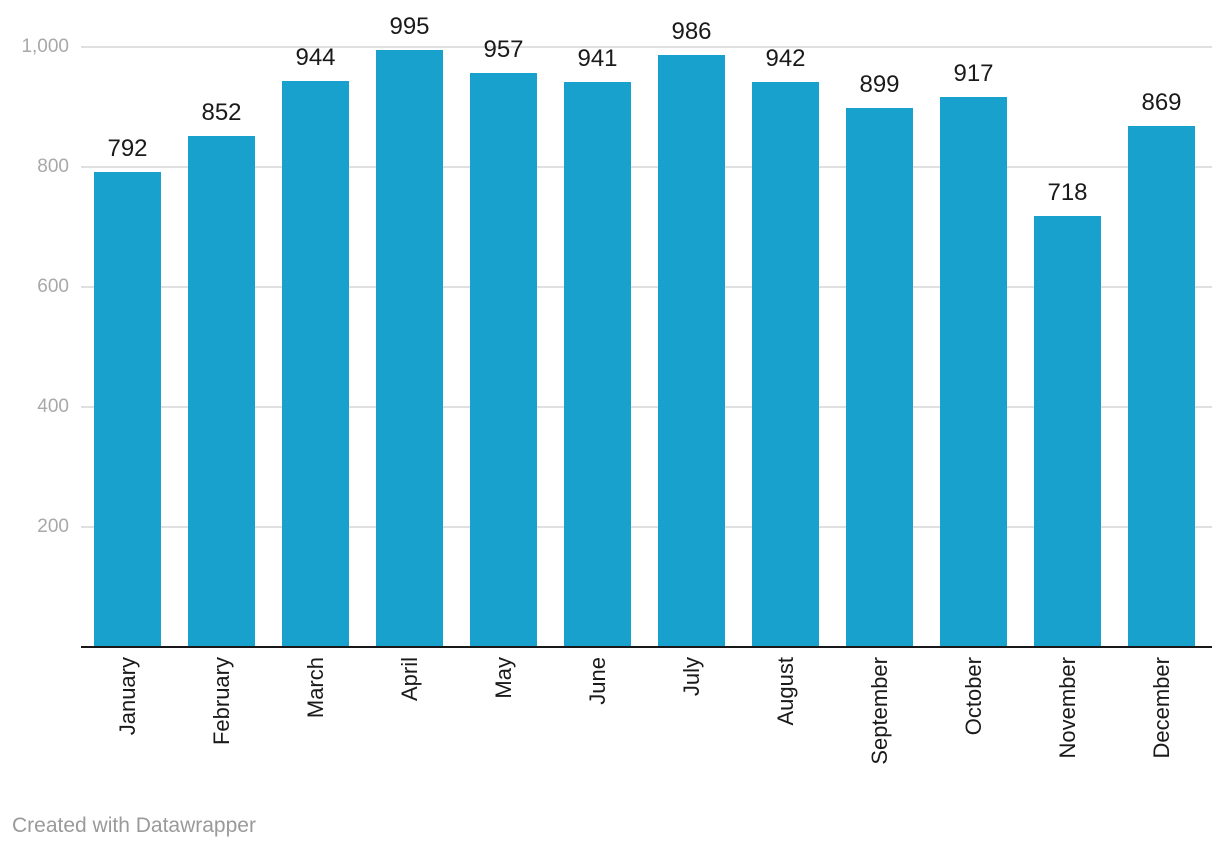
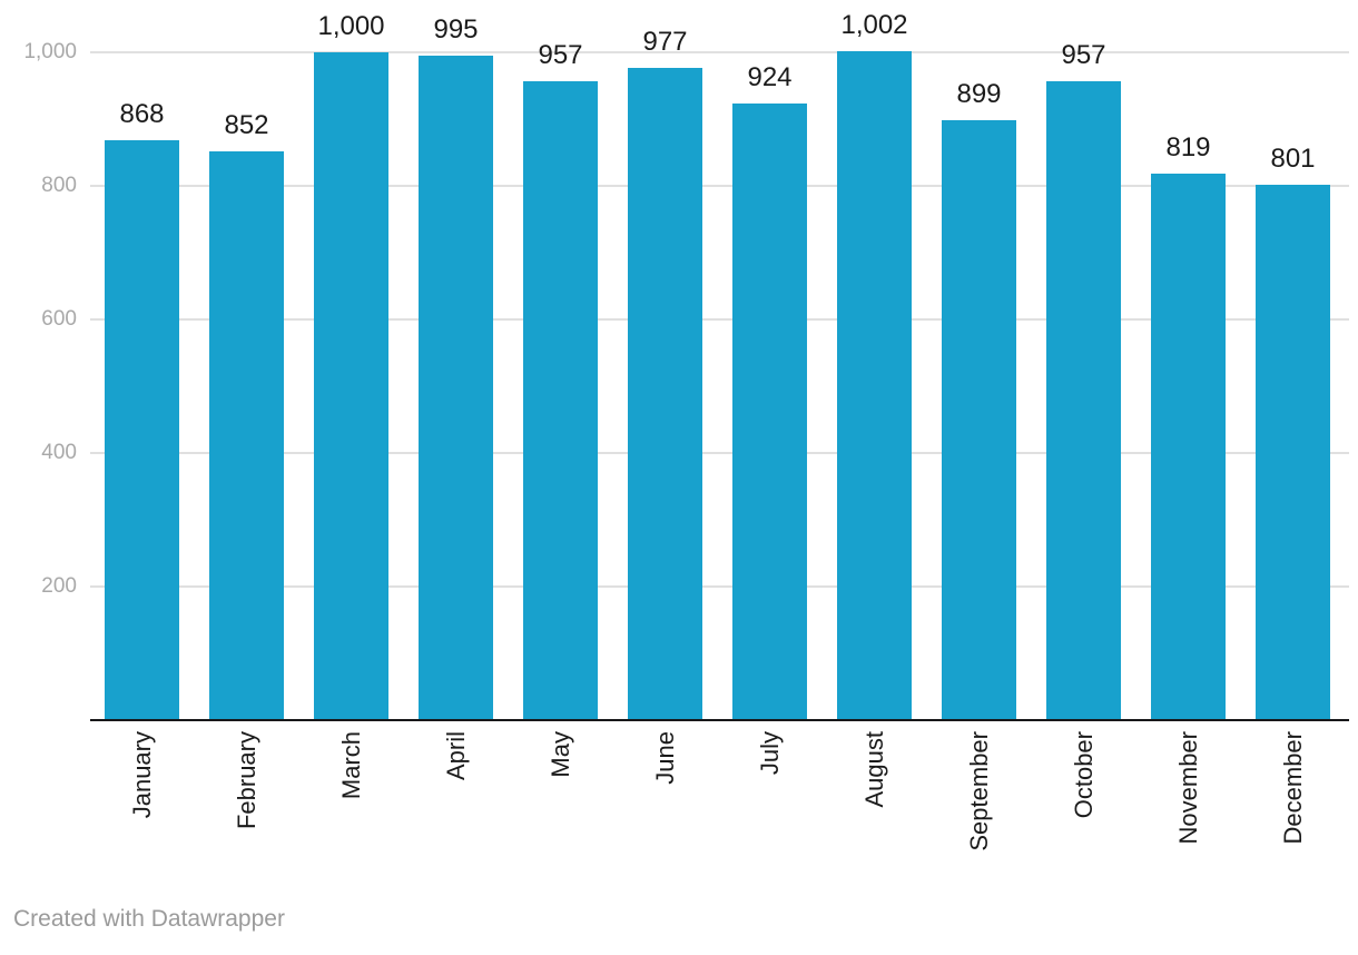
January: 792 -> 868
March: 944 -> 1,000
June: 941 -> 977
July: 986 -> 924
August: 942 -> 1,002
October: 917 -> 957
November: 718 -> 819
December: 869 -> 801
